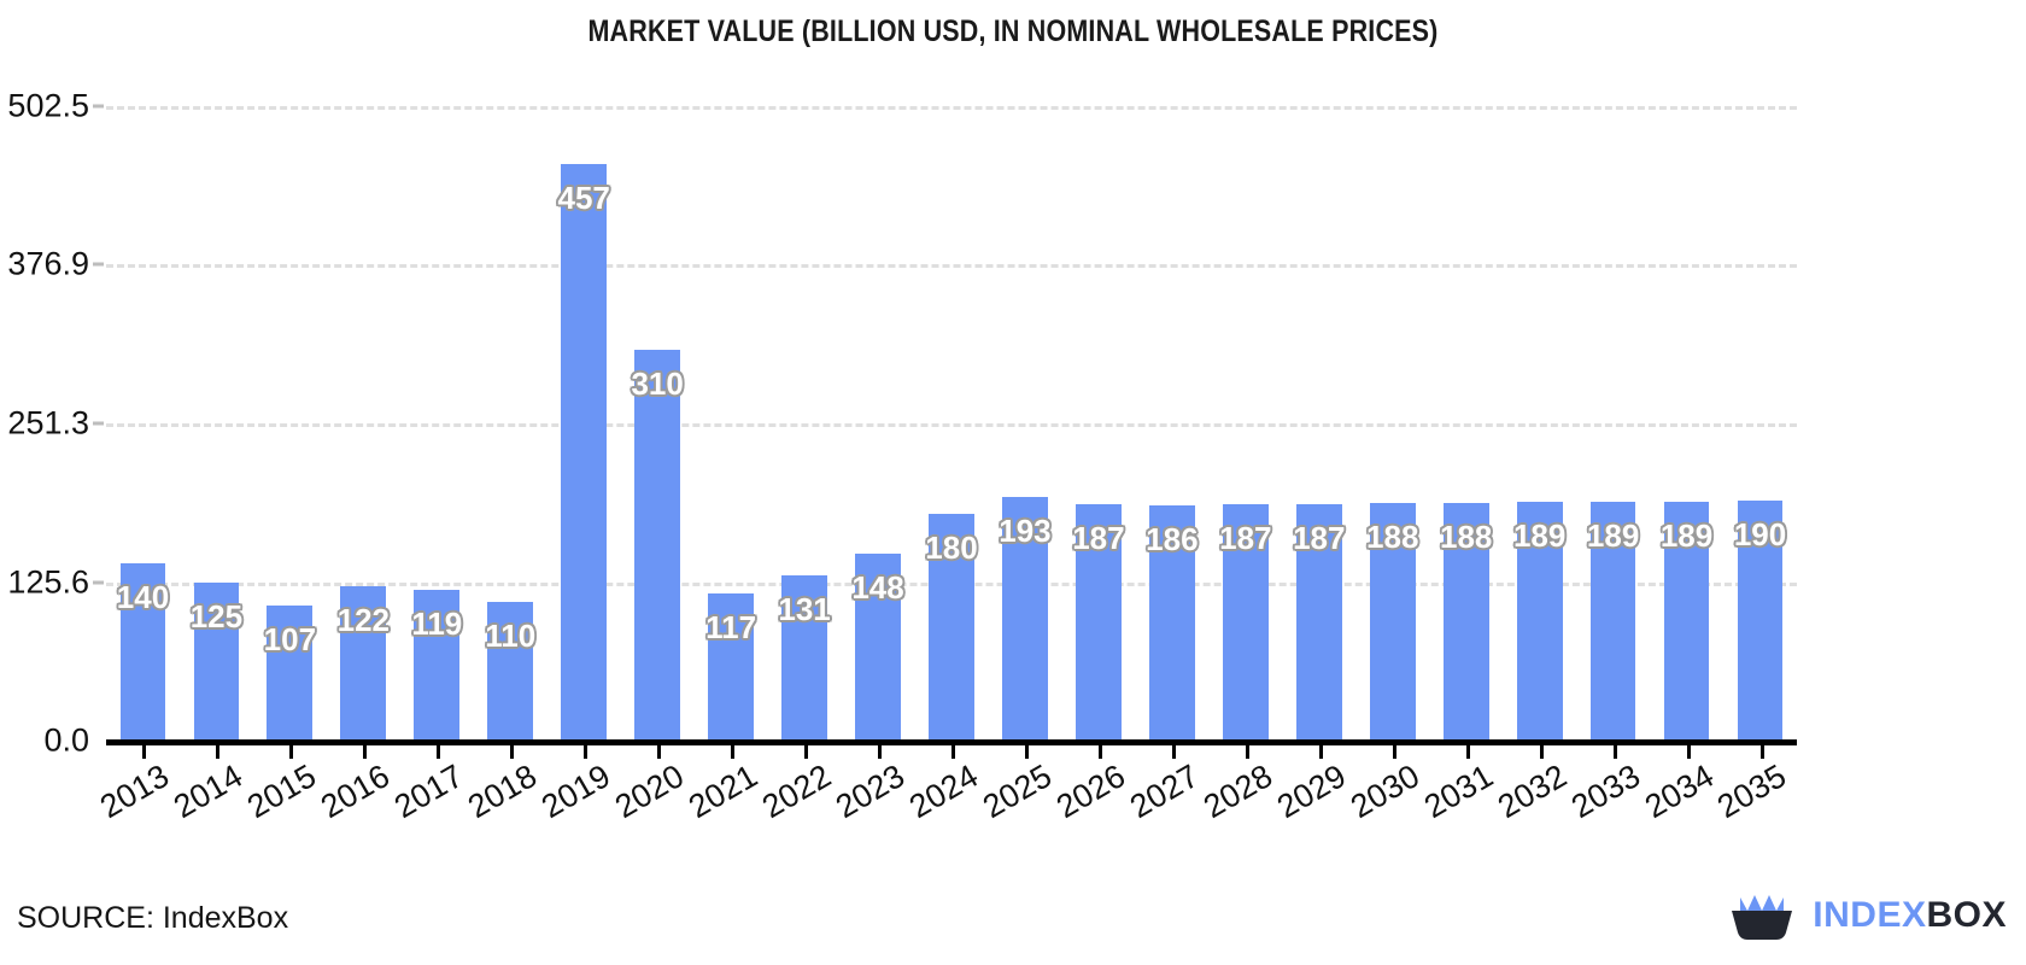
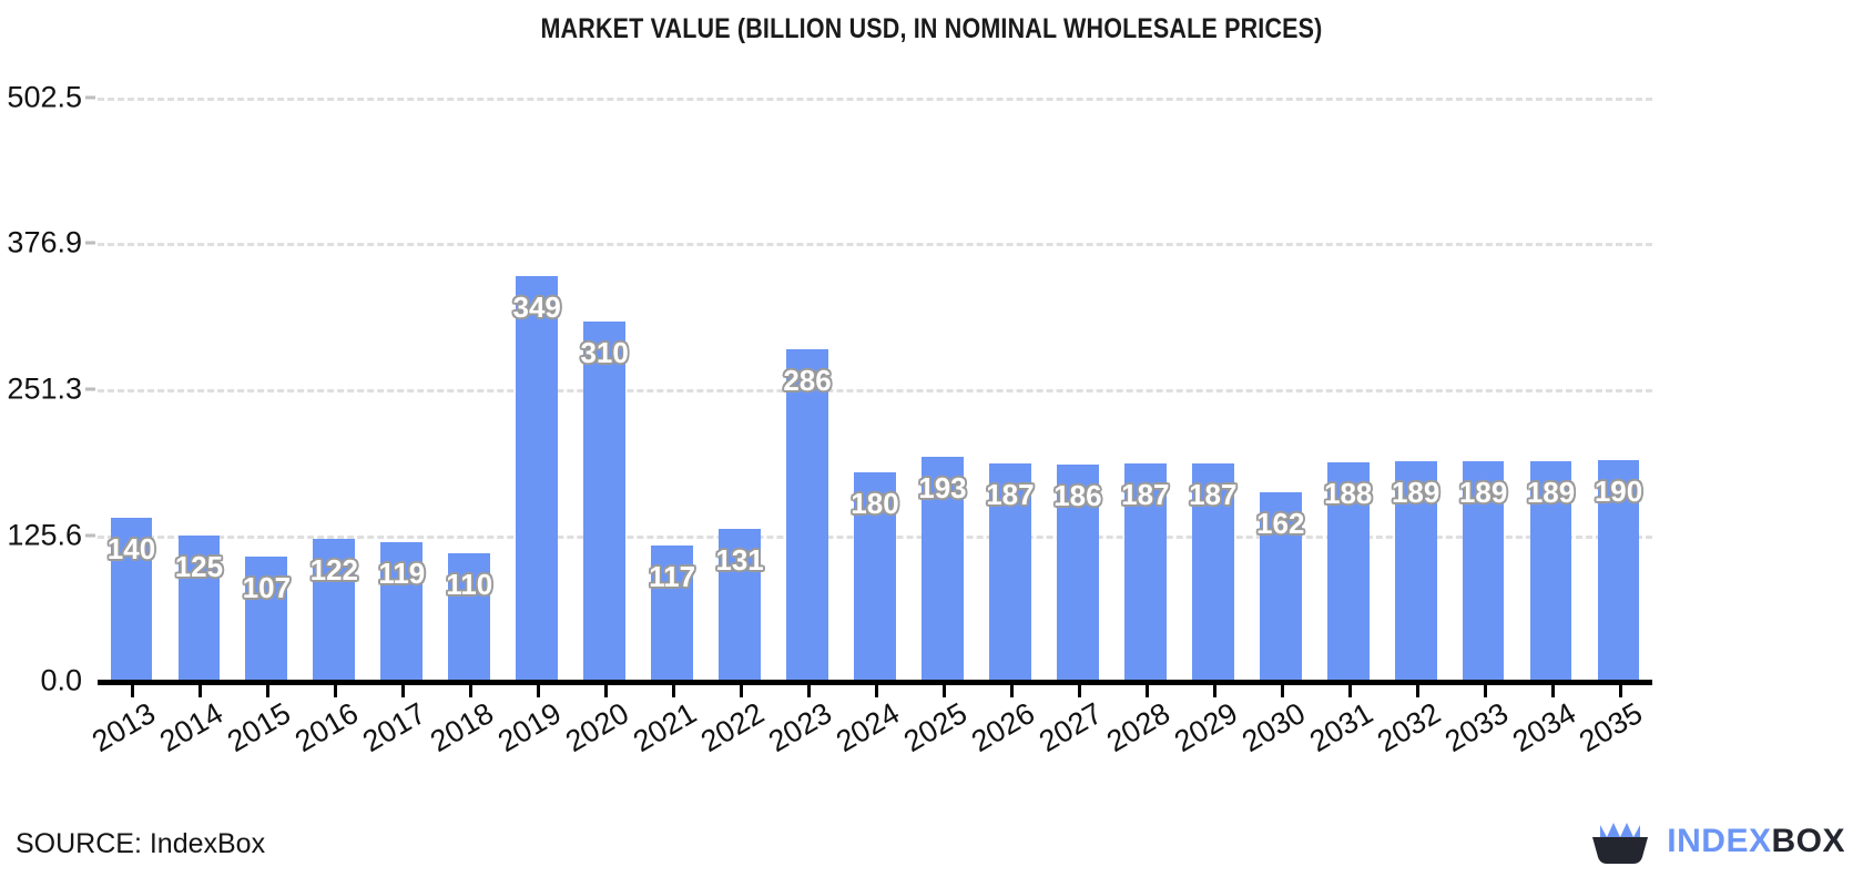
2019: 457 -> 349
2023: 148 -> 286
2030: 188 -> 162
